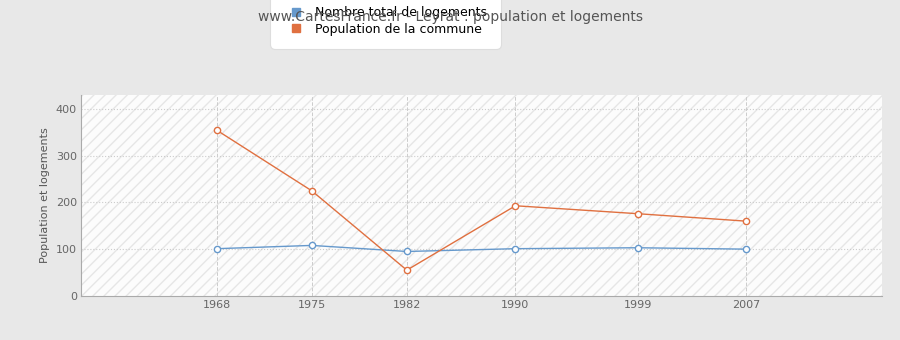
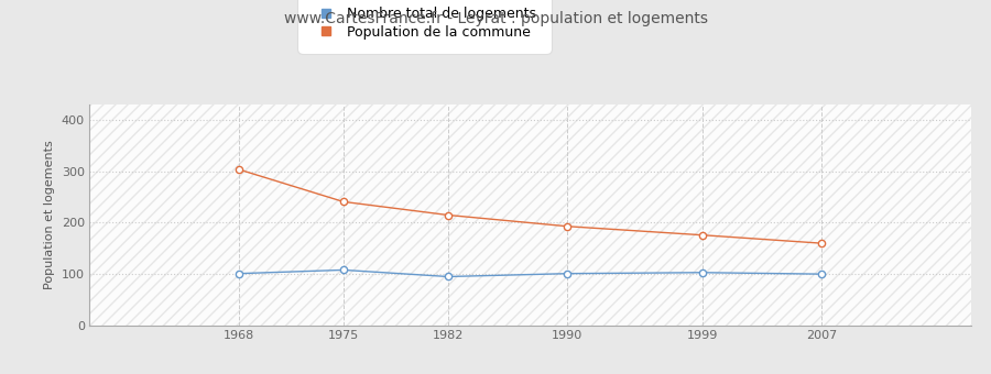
Population de la commune/1968: 355 -> 304
Population de la commune/1975: 225 -> 241
Population de la commune/1982: 55 -> 215
